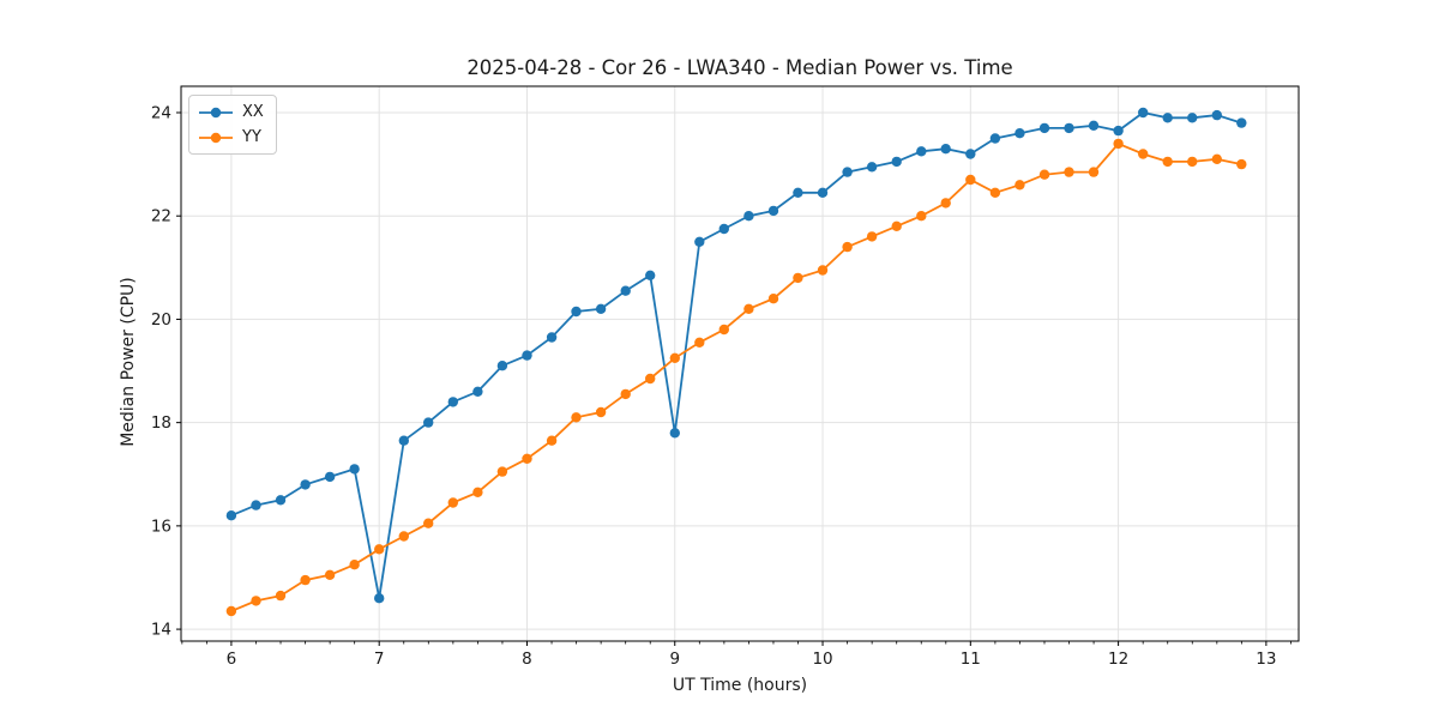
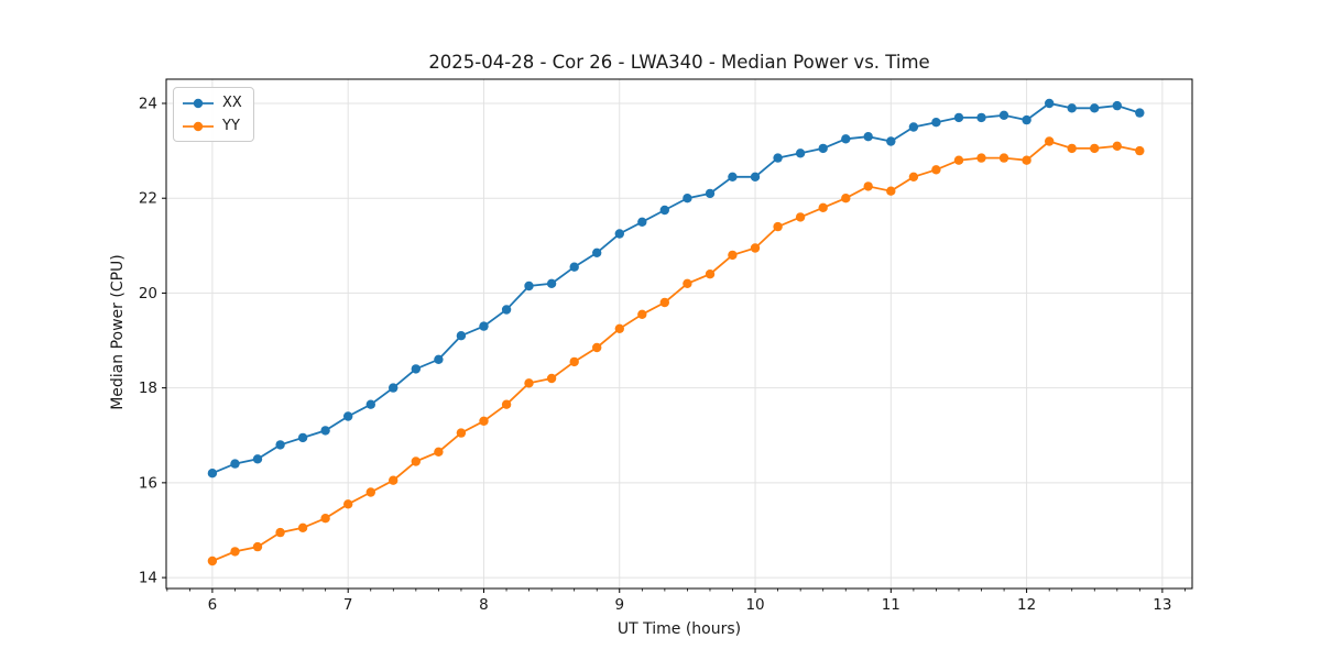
XX/7: 14.6 -> 17.4
XX/9: 17.8 -> 21.2
YY/11: 22.7 -> 22.1
YY/12: 23.4 -> 22.8
